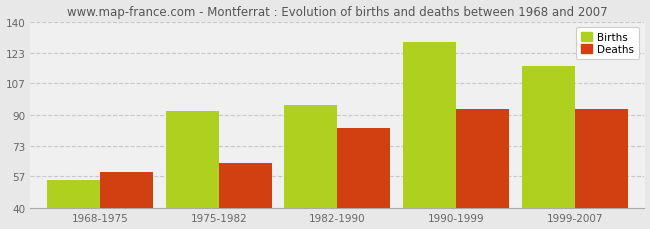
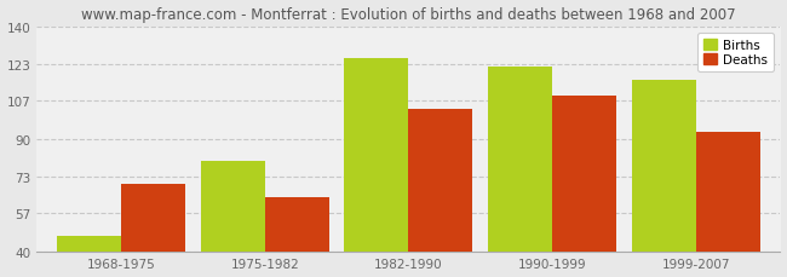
Births/1968-1975: 55 -> 47
Deaths/1968-1975: 59 -> 70
Births/1975-1982: 92 -> 80
Births/1982-1990: 95 -> 126
Deaths/1982-1990: 83 -> 103
Births/1990-1999: 129 -> 122
Deaths/1990-1999: 93 -> 109
